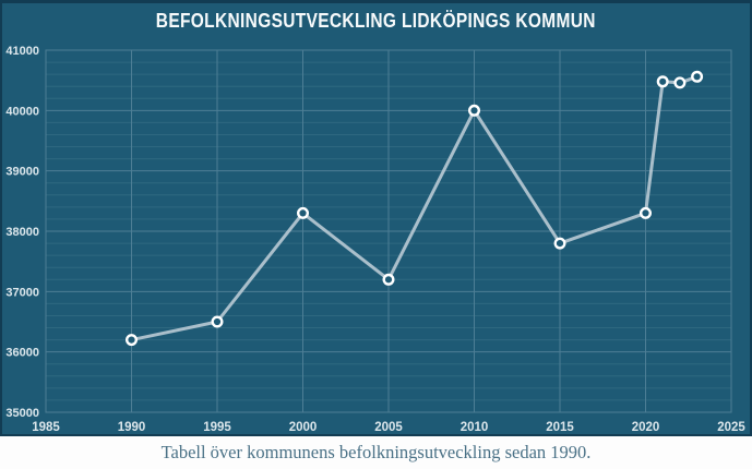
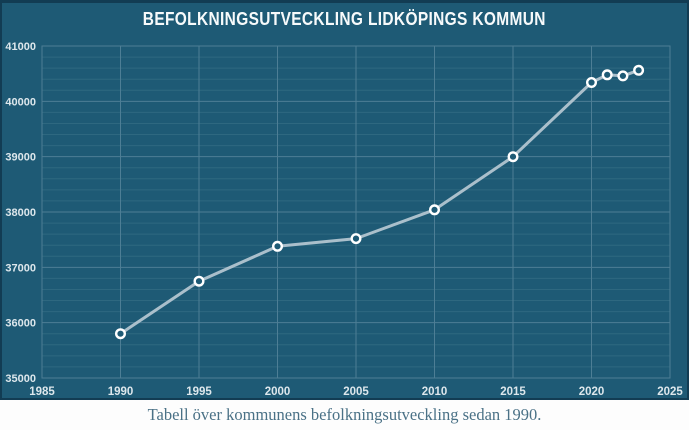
1990: 36200 -> 35800
1995: 36500 -> 36800
2000: 38300 -> 37400
2005: 37200 -> 37500
2010: 40000 -> 38000
2015: 37800 -> 39000
2020: 38300 -> 40300
